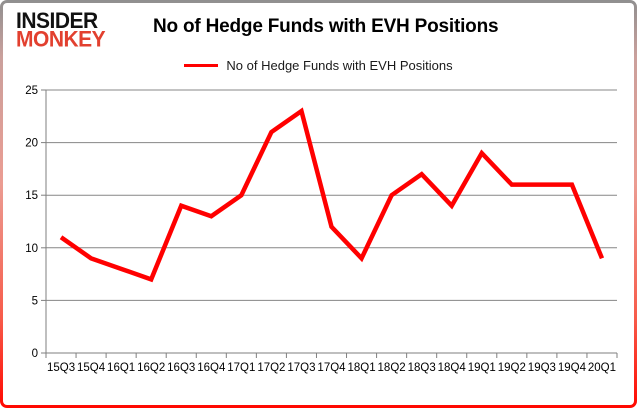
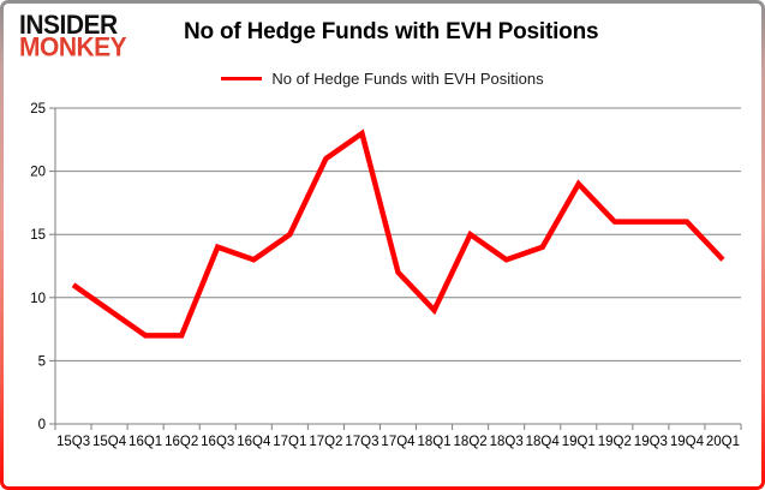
16Q1: 8 -> 7
18Q3: 17 -> 13
20Q1: 9 -> 13
